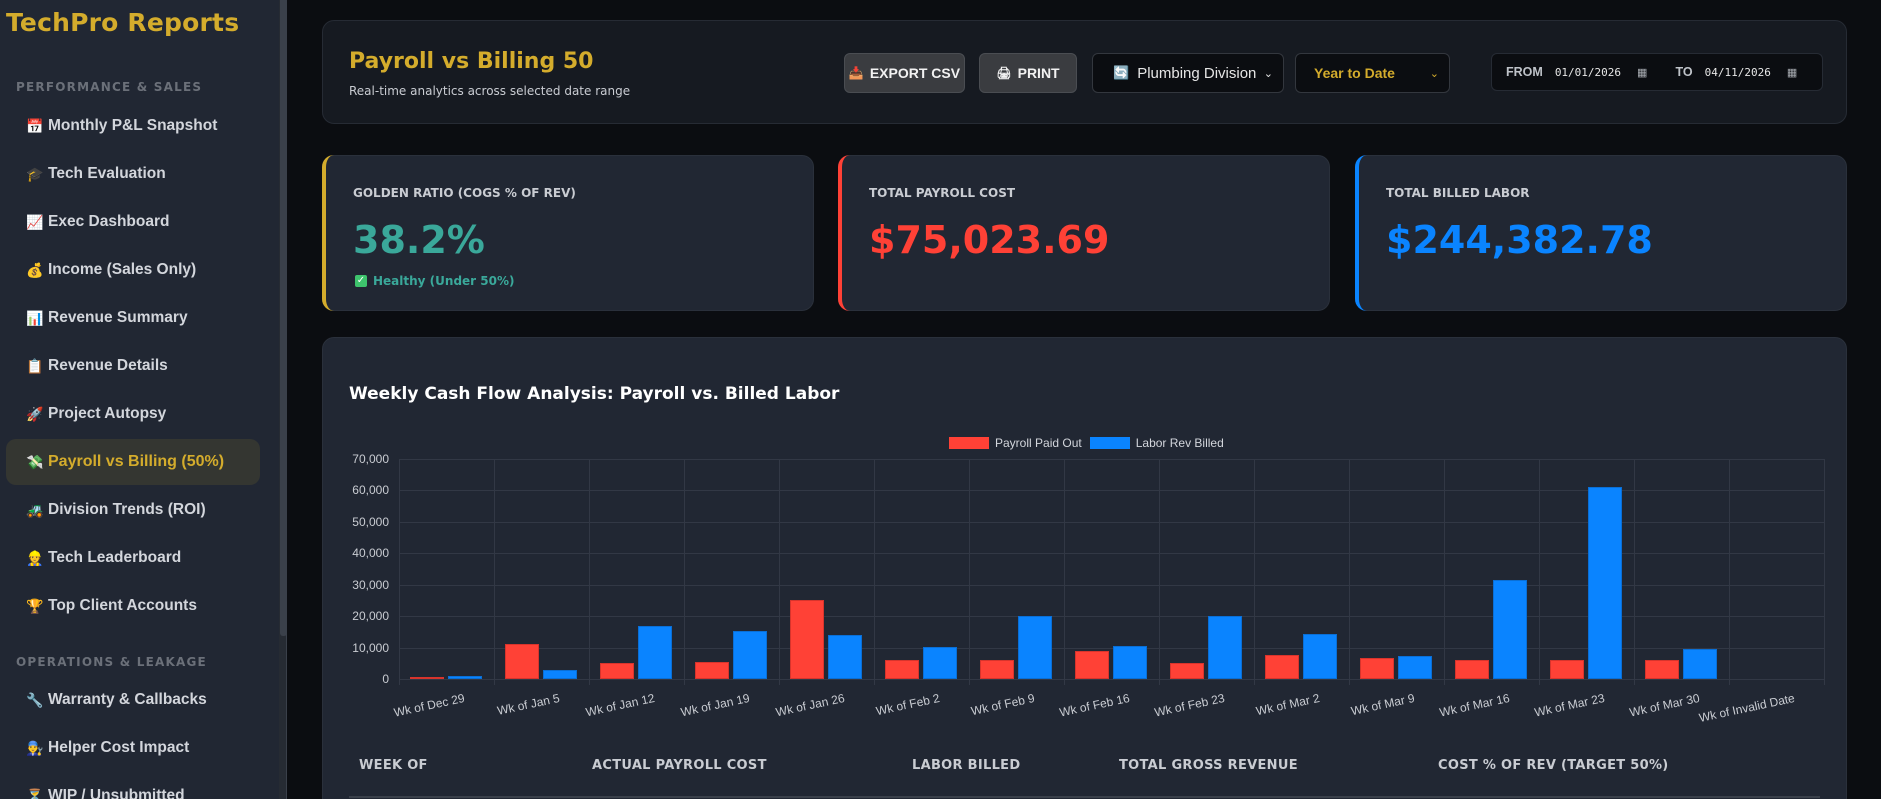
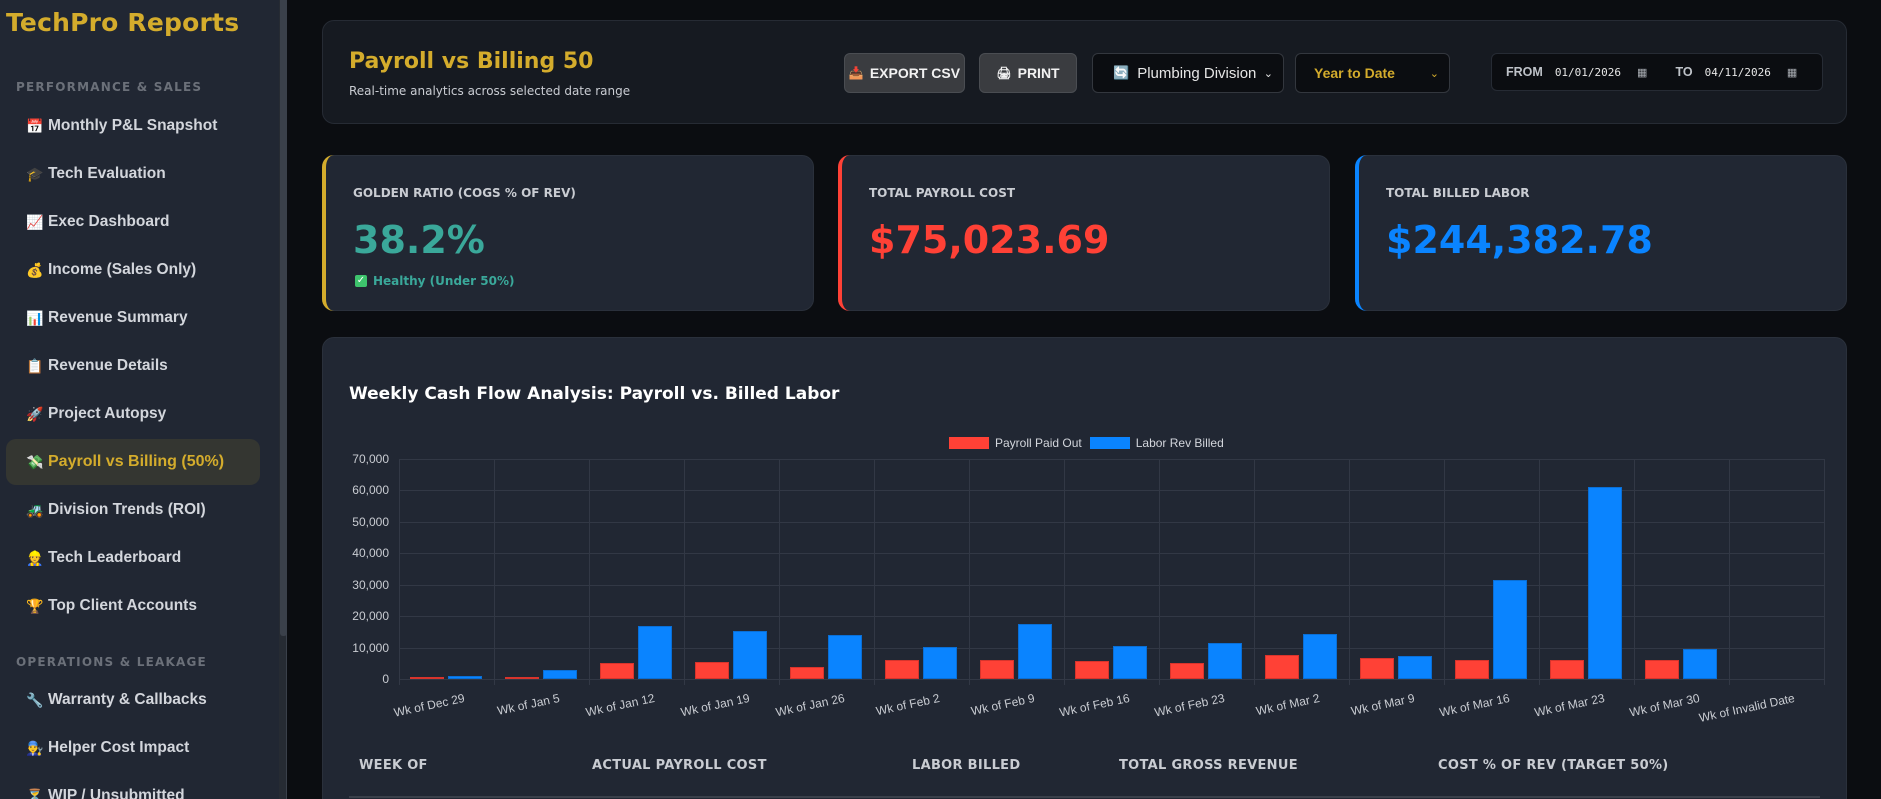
Payroll Paid Out/Wk of Jan 5: 11000 -> 1000
Payroll Paid Out/Wk of Jan 26: 25000 -> 4000
Labor Rev Billed/Wk of Feb 9: 20000 -> 17000
Payroll Paid Out/Wk of Feb 16: 9000 -> 6000
Labor Rev Billed/Wk of Feb 23: 20000 -> 11000
